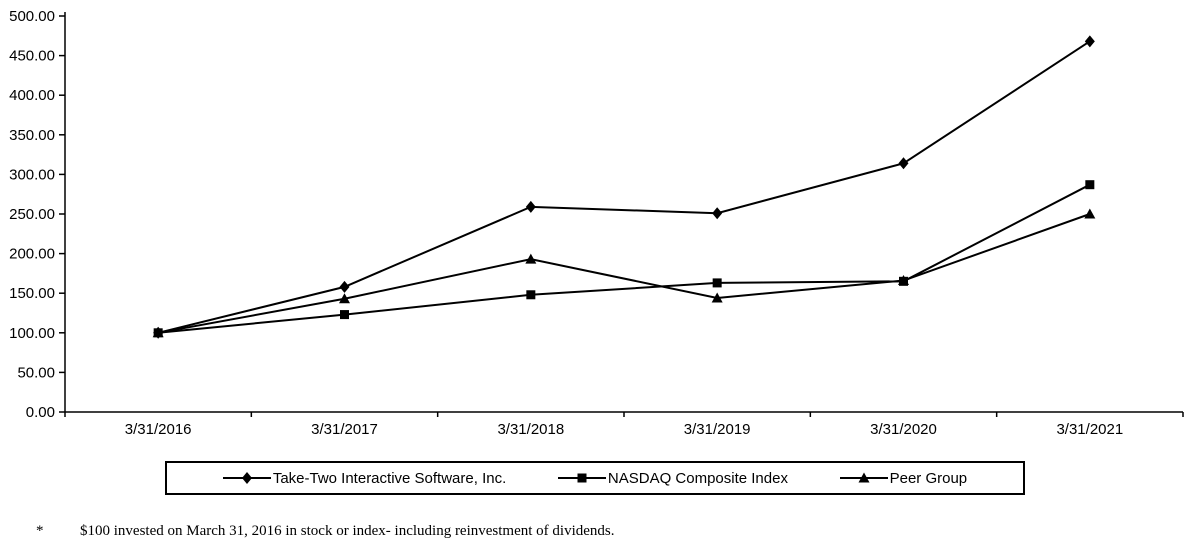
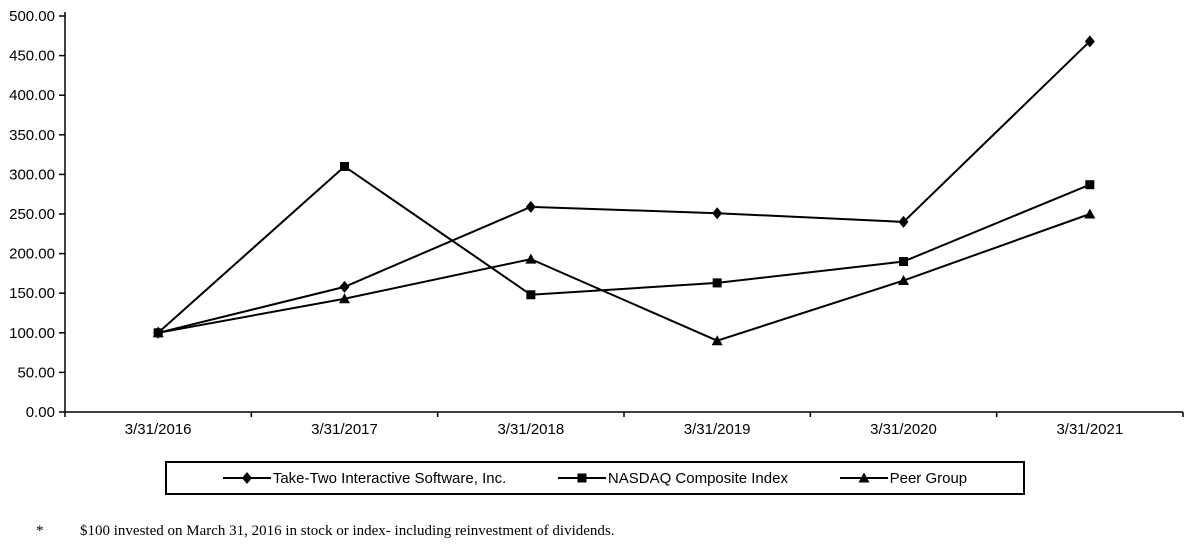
NASDAQ Composite Index/3/31/2017: 120 -> 310
Peer Group/3/31/2019: 140 -> 90
Take-Two Interactive Software, Inc./3/31/2020: 310 -> 240
NASDAQ Composite Index/3/31/2020: 160 -> 190
